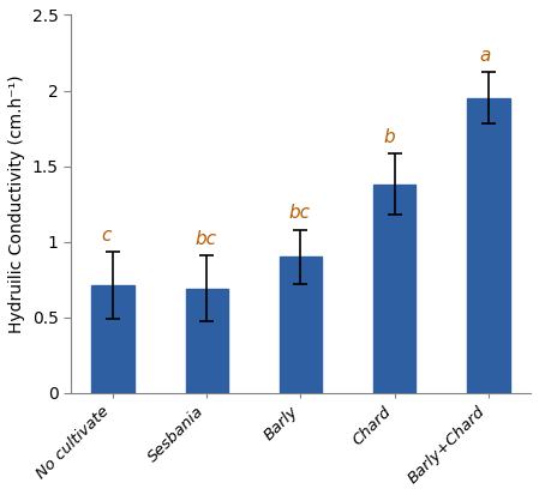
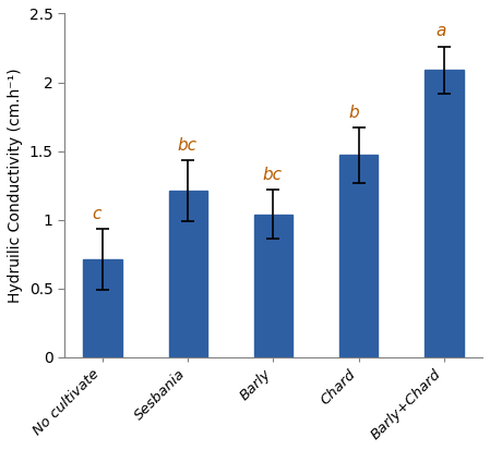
Sesbania: 0.69 -> 1.21
Barly: 0.90 -> 1.04
Chard: 1.38 -> 1.47
Barly+Chard: 1.95 -> 2.09
